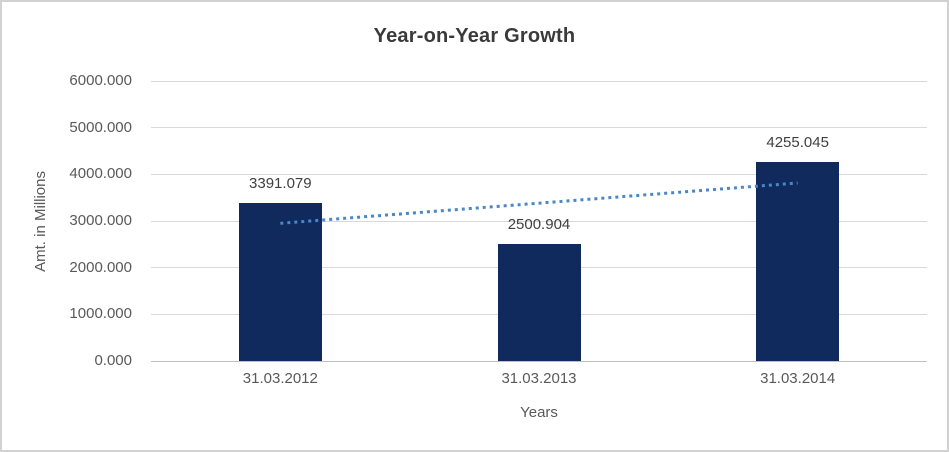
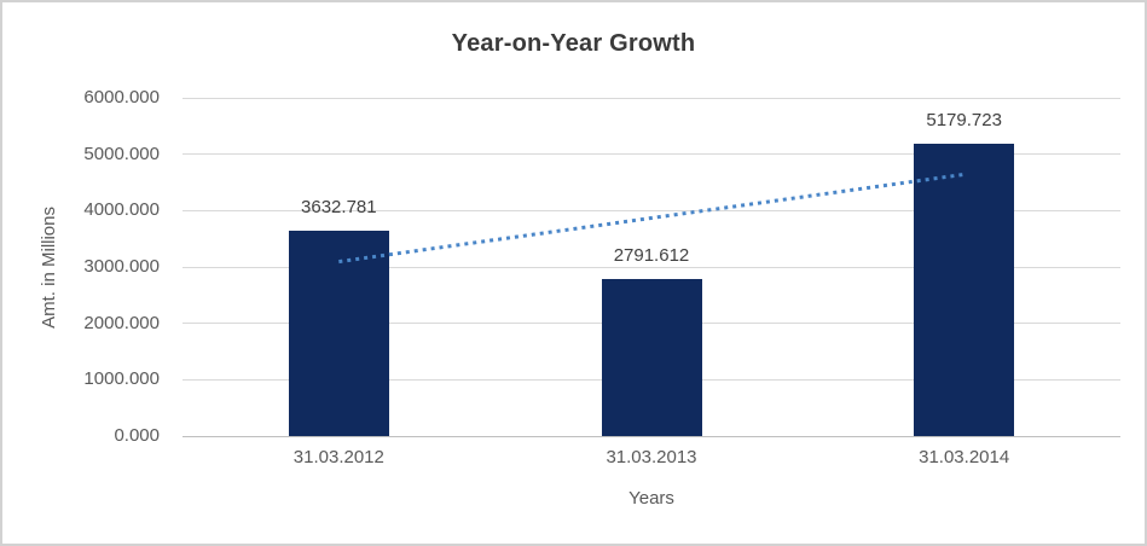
31.03.2012: 3391.079 -> 3632.781
31.03.2013: 2500.904 -> 2791.612
31.03.2014: 4255.045 -> 5179.723
